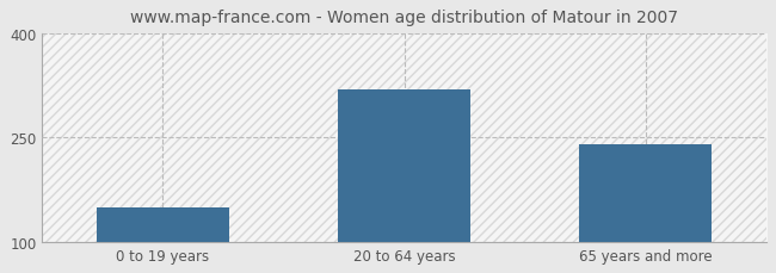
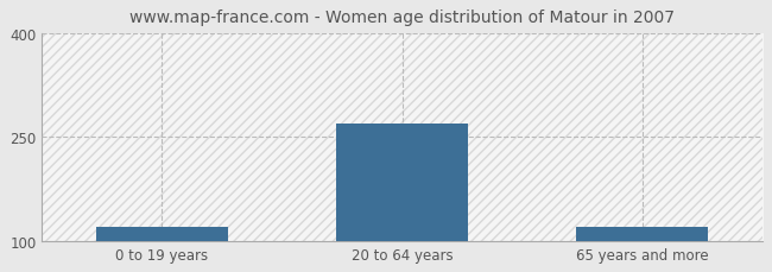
0 to 19 years: 150 -> 120
20 to 64 years: 320 -> 270
65 years and more: 240 -> 120
